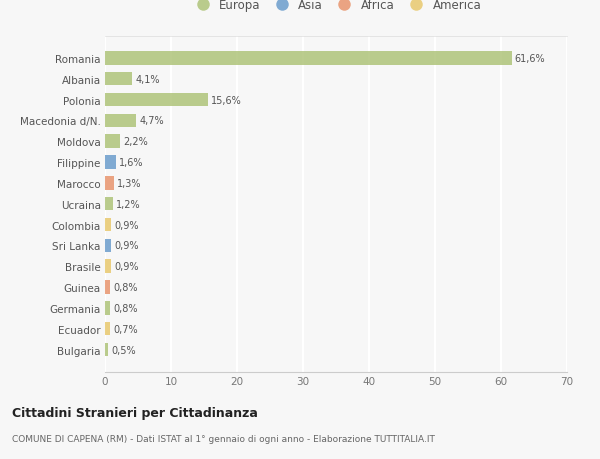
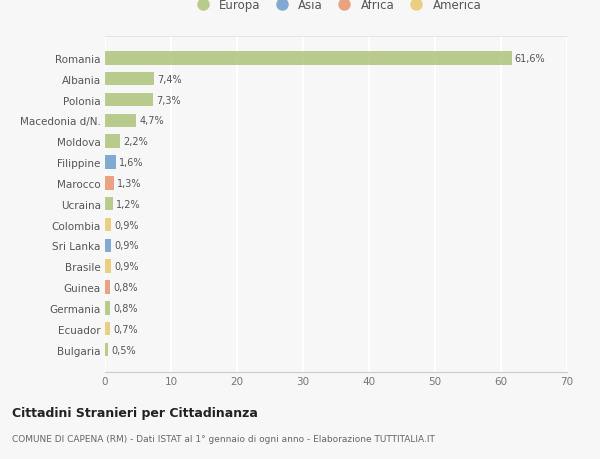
Albania: 4,1% -> 7,4%
Polonia: 15,6% -> 7,3%
